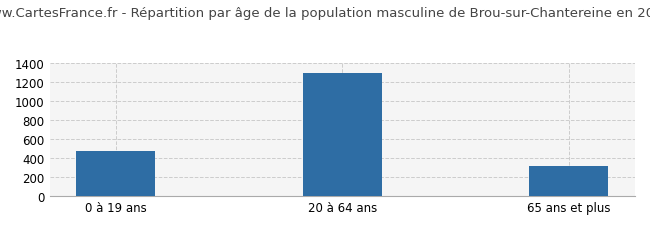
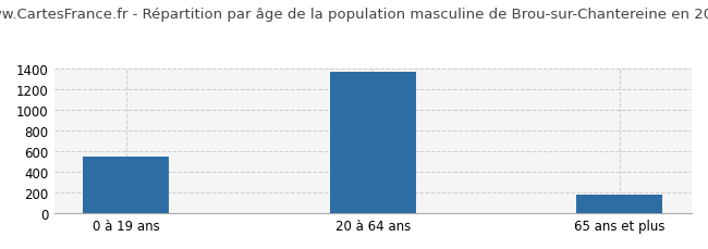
0 à 19 ans: 480 -> 550
20 à 64 ans: 1300 -> 1370
65 ans et plus: 320 -> 180
